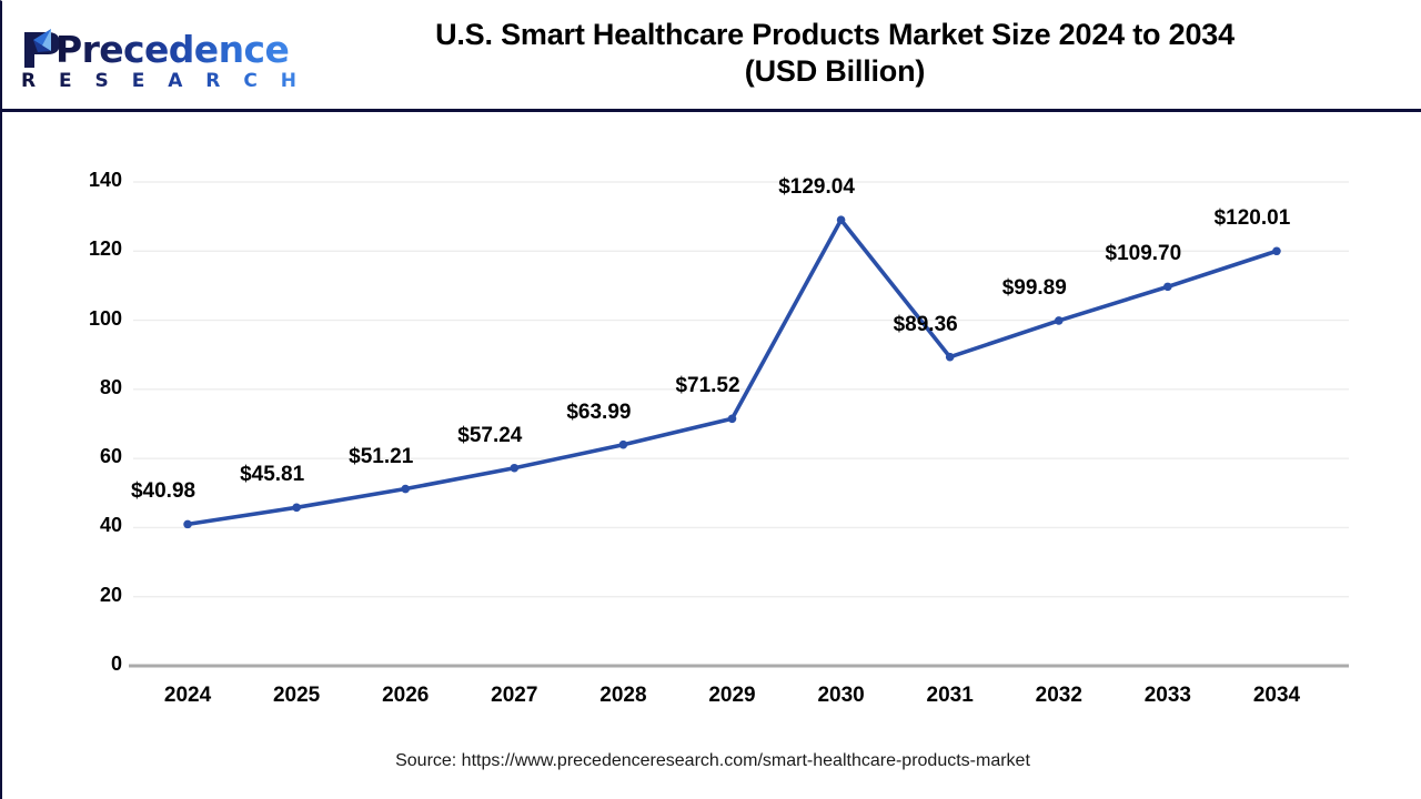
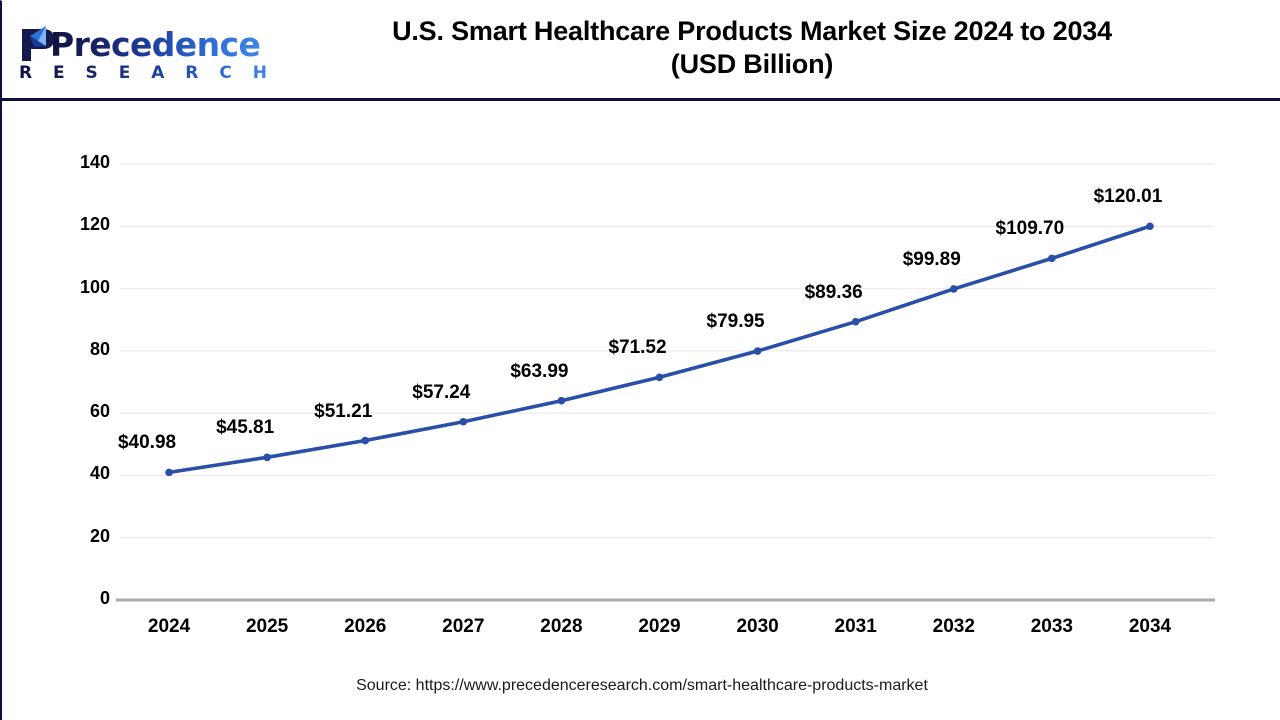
2030: $129.04 -> $79.95
